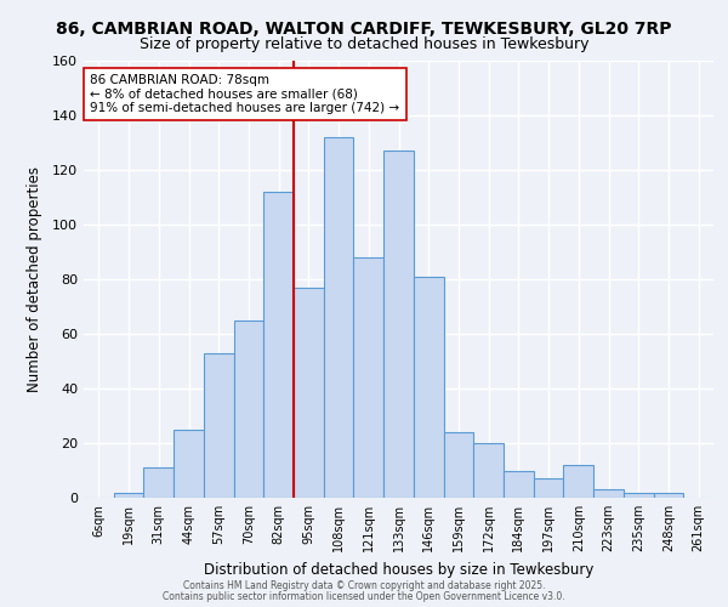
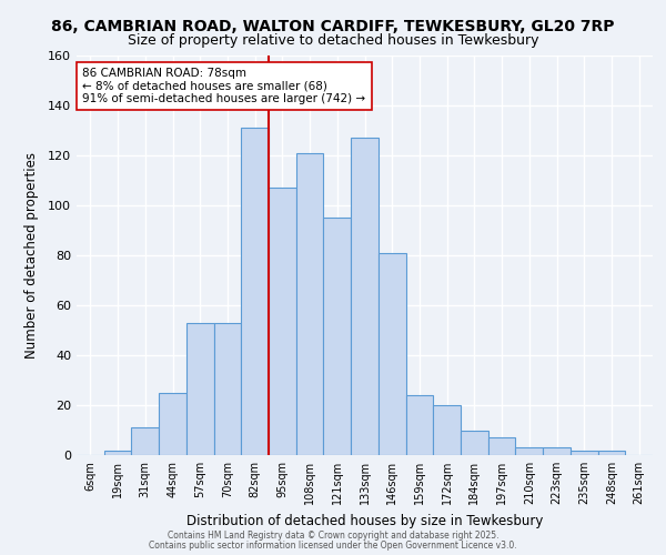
70sqm: 65 -> 53
82sqm: 112 -> 131
95sqm: 77 -> 107
108sqm: 132 -> 121
121sqm: 88 -> 95
210sqm: 12 -> 3
